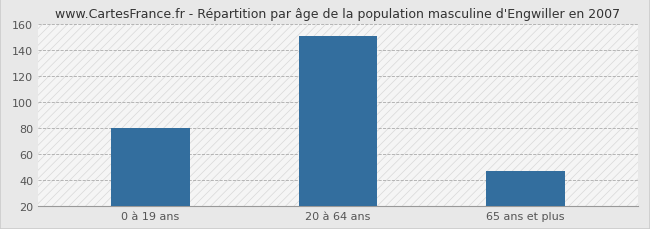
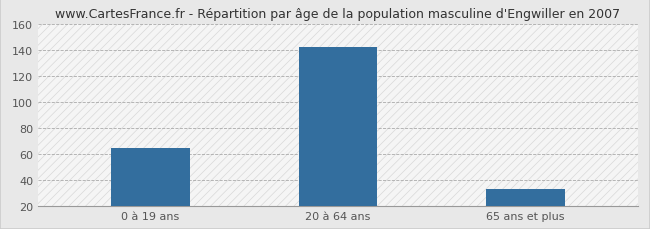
0 à 19 ans: 80 -> 65
20 à 64 ans: 151 -> 142
65 ans et plus: 47 -> 33
